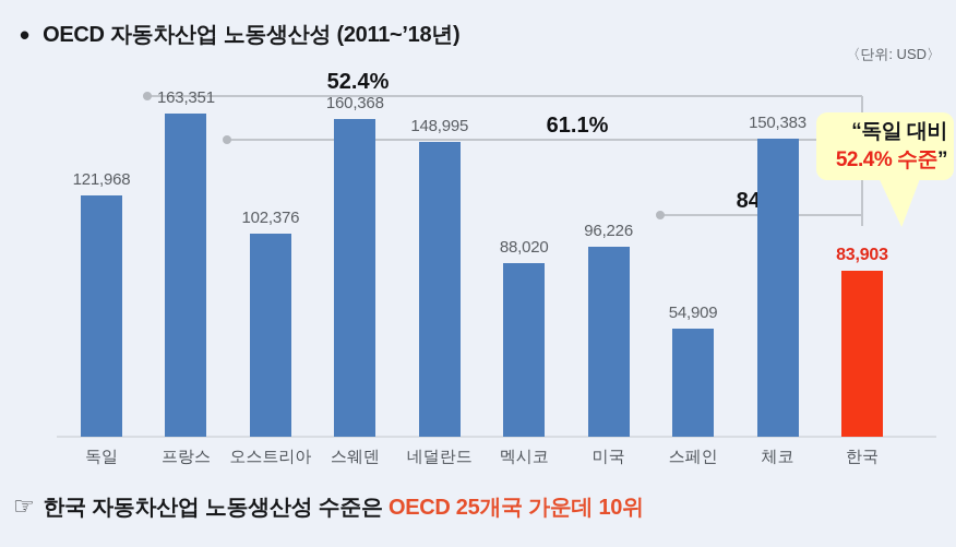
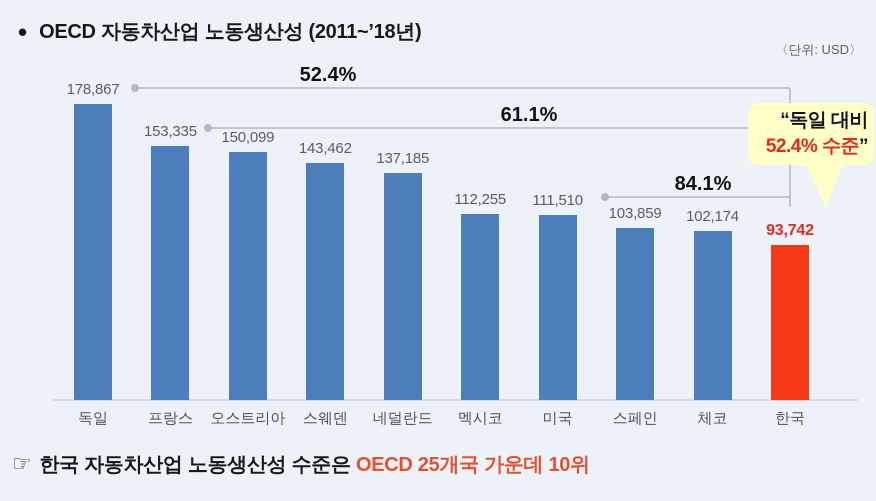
독일: 121,968 -> 178,867
프랑스: 163,351 -> 153,335
오스트리아: 102,376 -> 150,099
스웨덴: 160,368 -> 143,462
네덜란드: 148,995 -> 137,185
멕시코: 88,020 -> 112,255
미국: 96,226 -> 111,510
스페인: 54,909 -> 103,859
체코: 150,383 -> 102,174
한국: 83,903 -> 93,742
